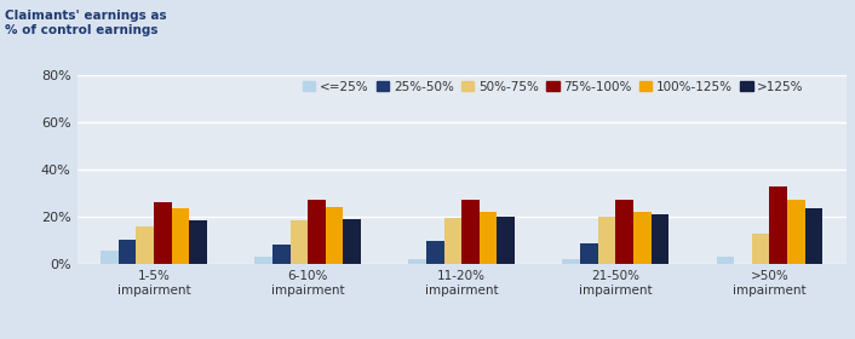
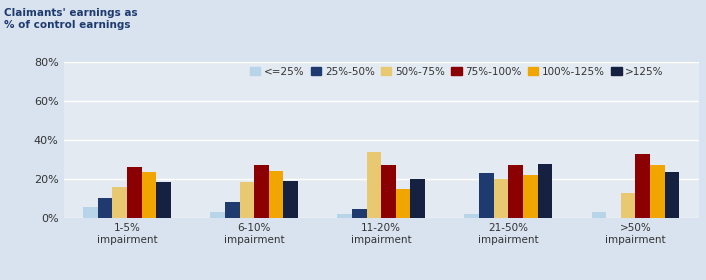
25%-50%/11-20% impairment: 10% -> 5%
50%-75%/11-20% impairment: 20% -> 34%
100%-125%/11-20% impairment: 22% -> 15%
25%-50%/21-50% impairment: 9% -> 23%
>125%/21-50% impairment: 21% -> 28%
